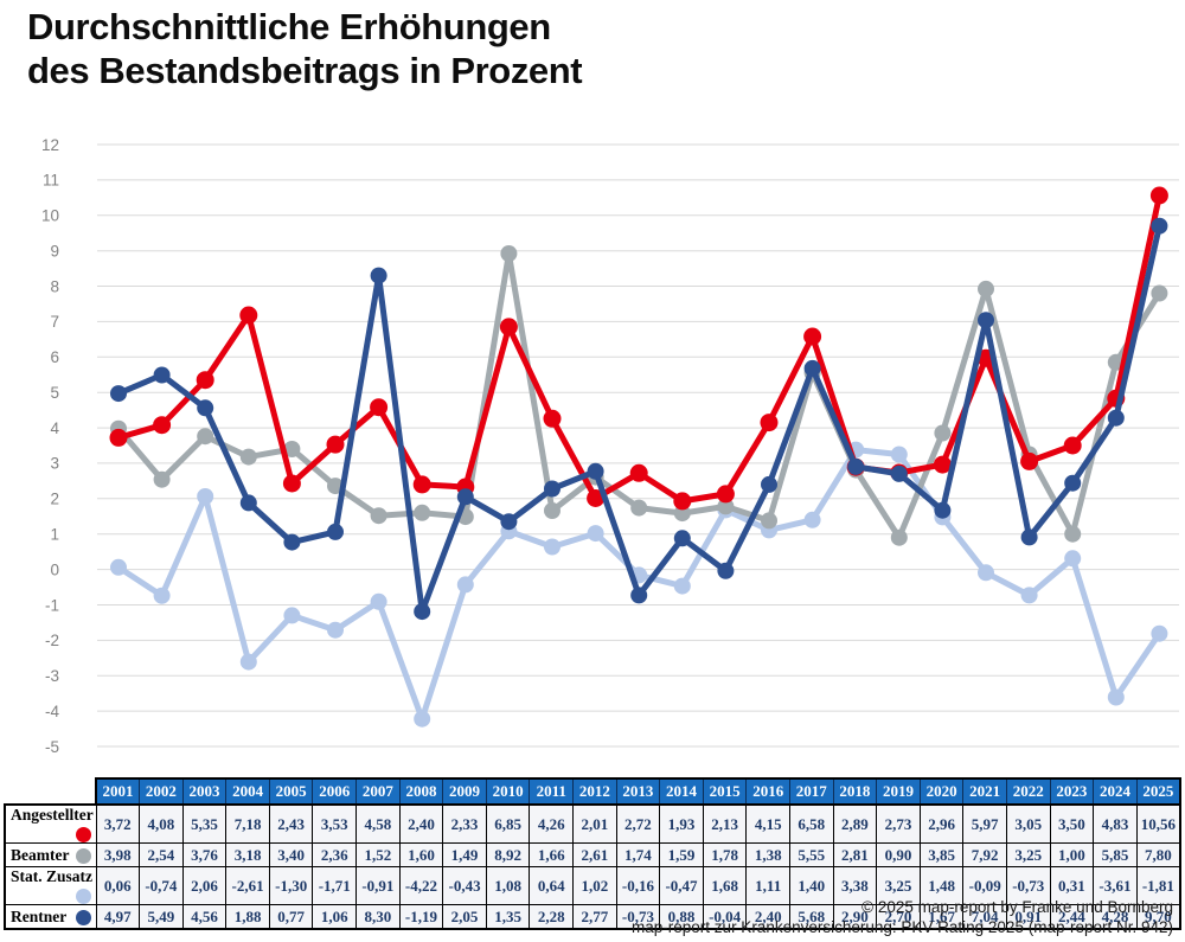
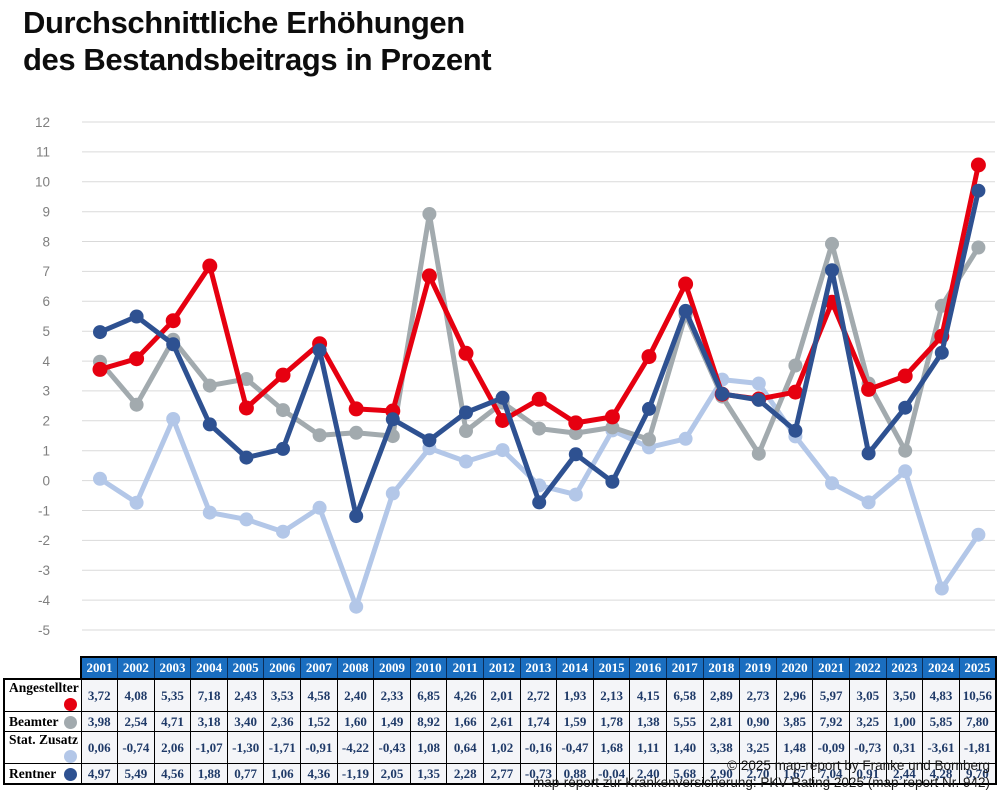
Beamter/2003: 3,76 -> 4,71
Stat. Zusatz/2004: -2,61 -> -1,07
Rentner/2007: 8,30 -> 4,36
